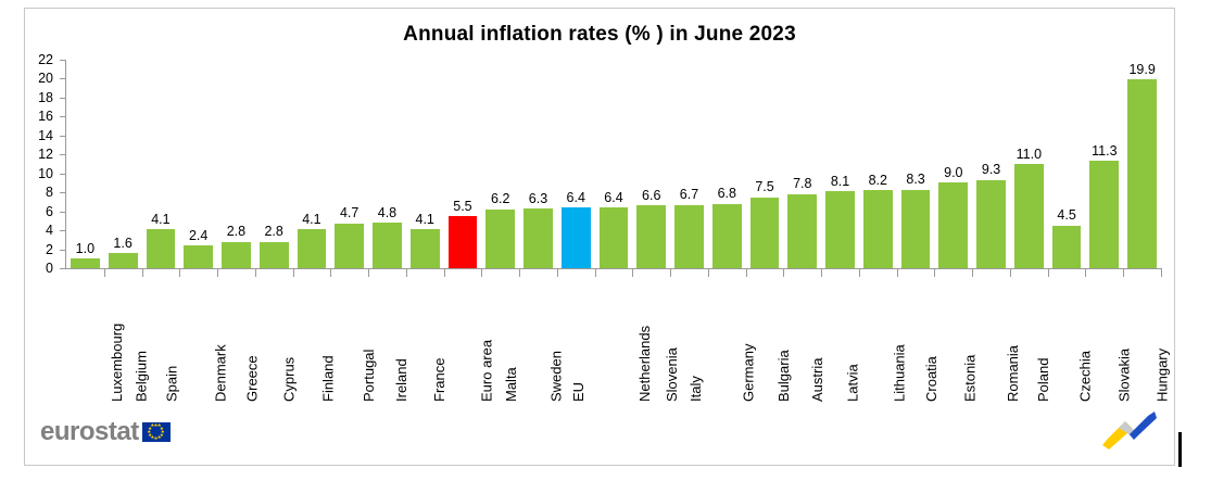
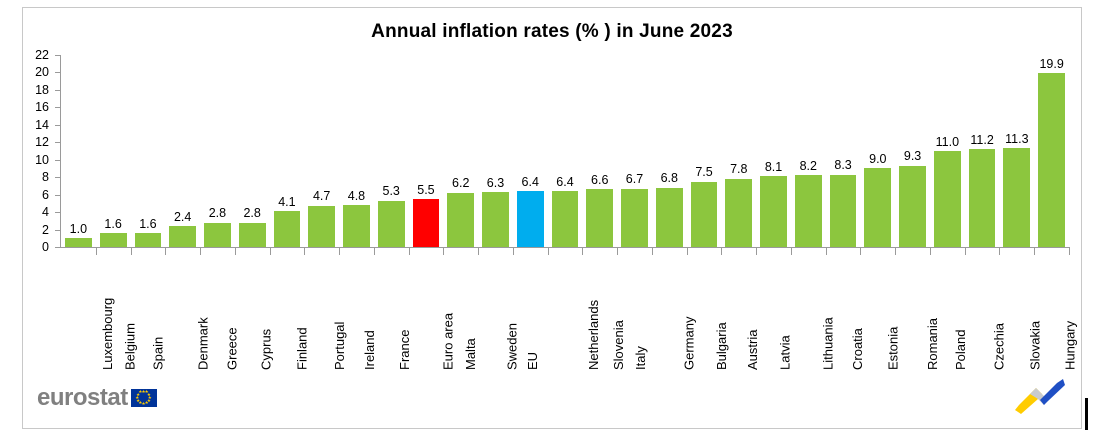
Spain: 4.1 -> 1.6
France: 4.1 -> 5.3
Czechia: 4.5 -> 11.2
